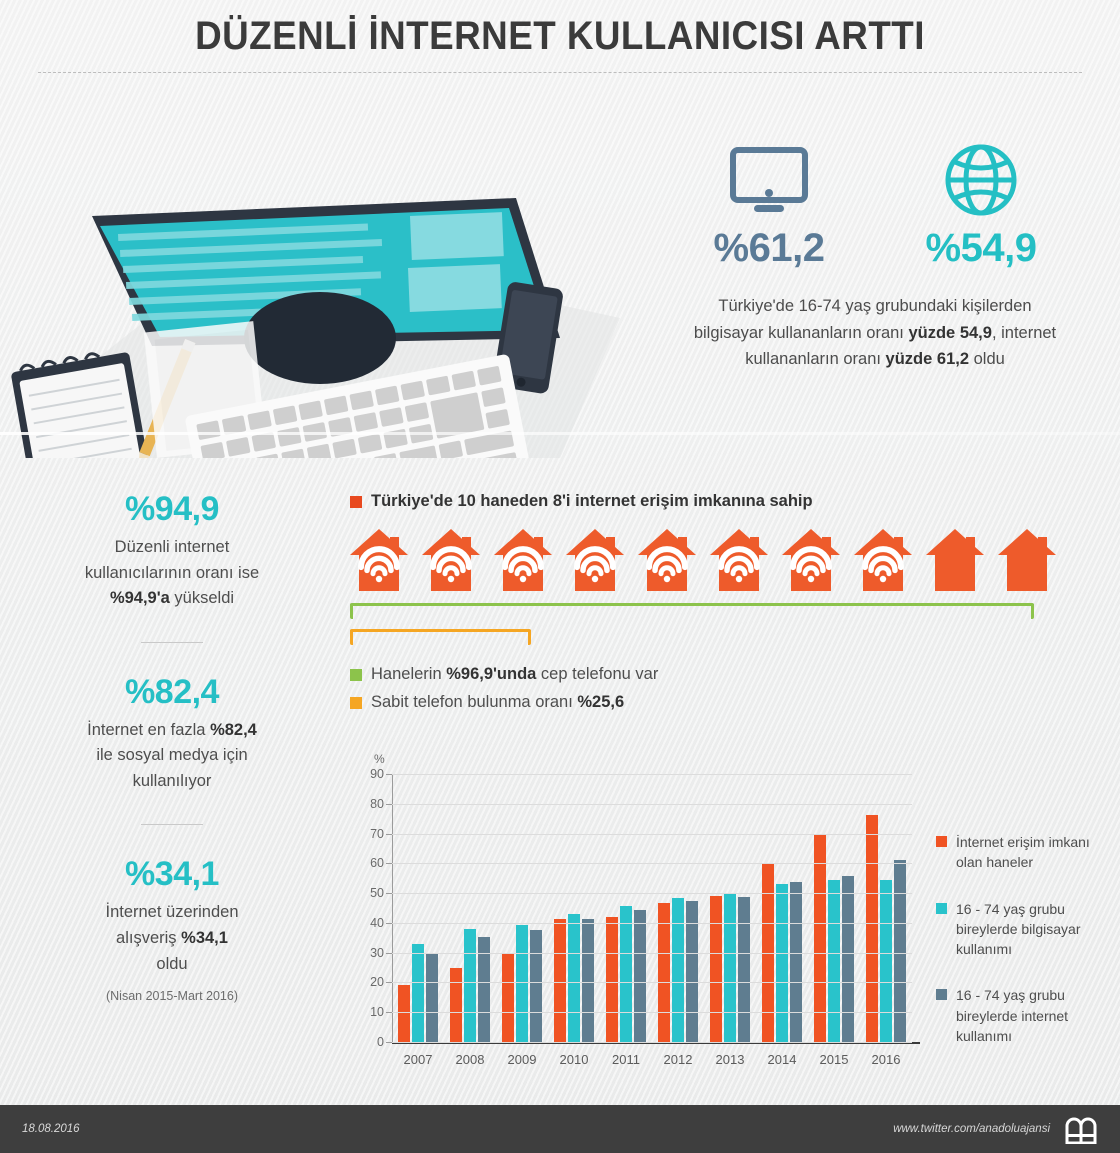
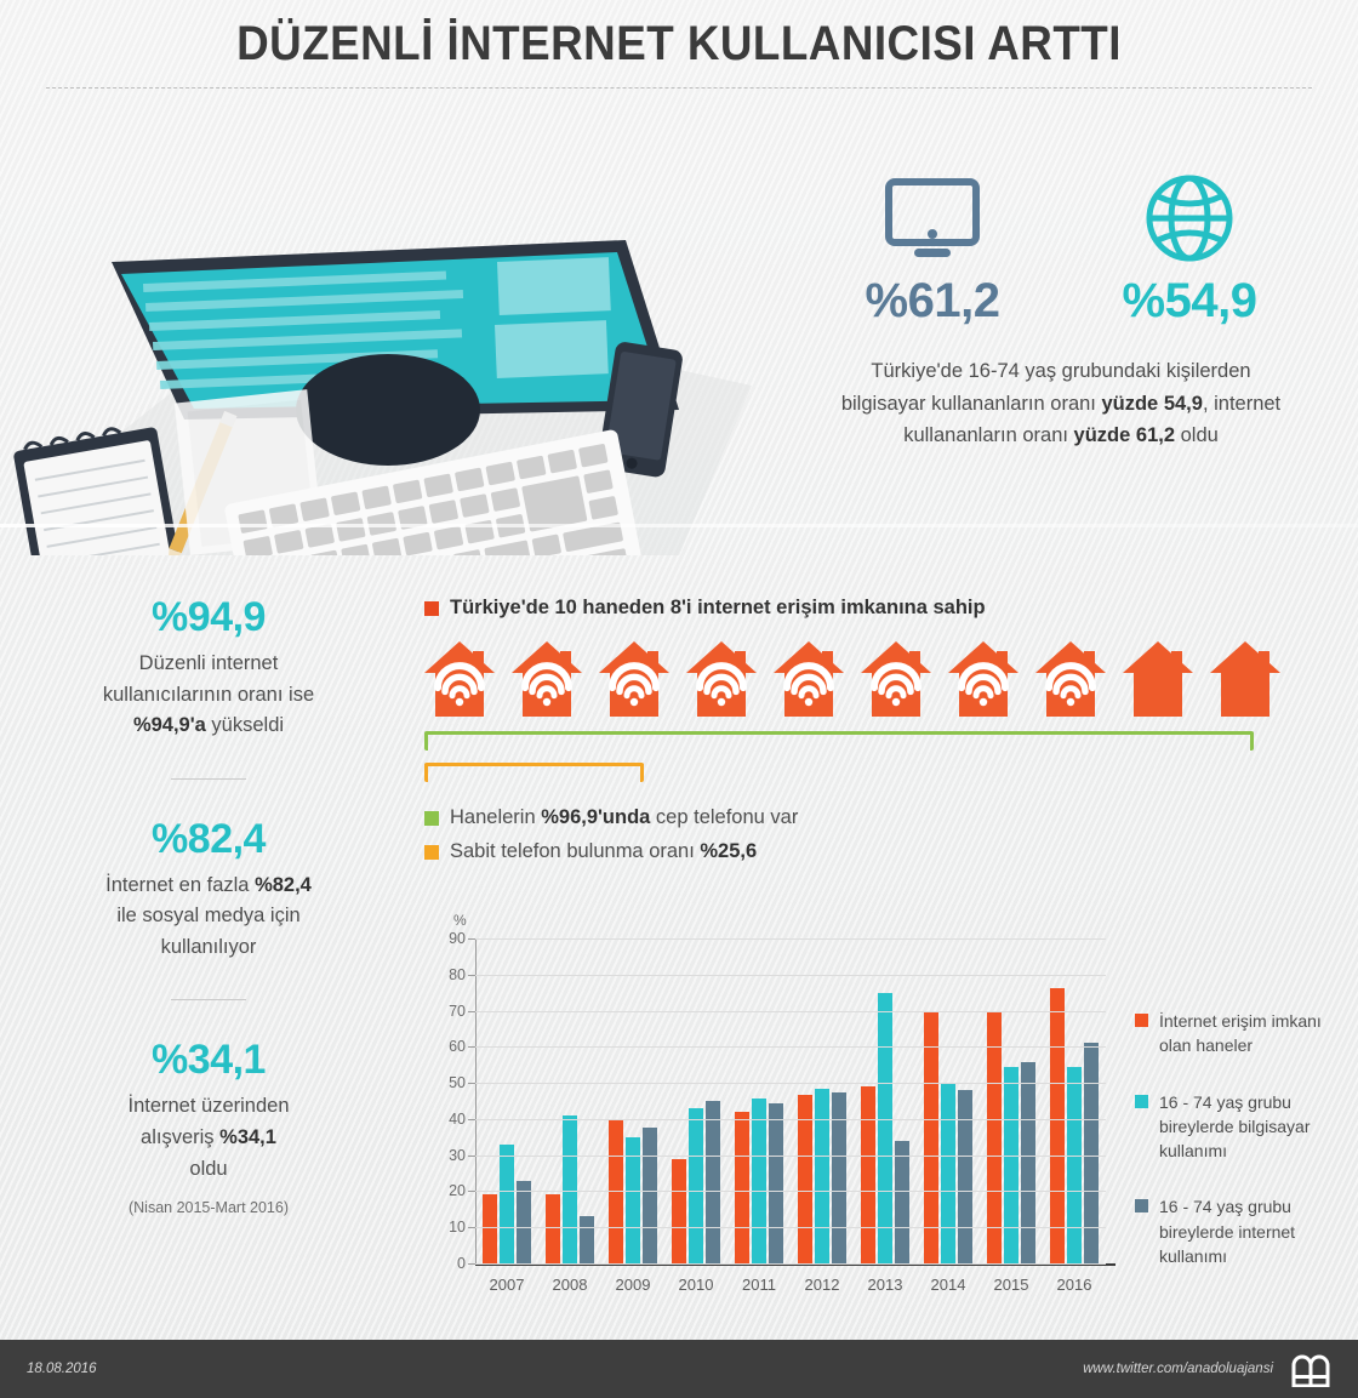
16 - 74 yaş grubu bireylerde internet kullanımı/2007: 30 -> 23
İnternet erişim imkanı olan haneler/2008: 25 -> 19
16 - 74 yaş grubu bireylerde bilgisayar kullanımı/2008: 38 -> 41
16 - 74 yaş grubu bireylerde internet kullanımı/2008: 35 -> 13
İnternet erişim imkanı olan haneler/2009: 30 -> 40
16 - 74 yaş grubu bireylerde bilgisayar kullanımı/2009: 39 -> 35
İnternet erişim imkanı olan haneler/2010: 41 -> 29
16 - 74 yaş grubu bireylerde internet kullanımı/2010: 41 -> 45
16 - 74 yaş grubu bireylerde bilgisayar kullanımı/2013: 50 -> 75
16 - 74 yaş grubu bireylerde internet kullanımı/2013: 49 -> 34
İnternet erişim imkanı olan haneler/2014: 60 -> 70
16 - 74 yaş grubu bireylerde bilgisayar kullanımı/2014: 53 -> 50
16 - 74 yaş grubu bireylerde internet kullanımı/2014: 54 -> 48
